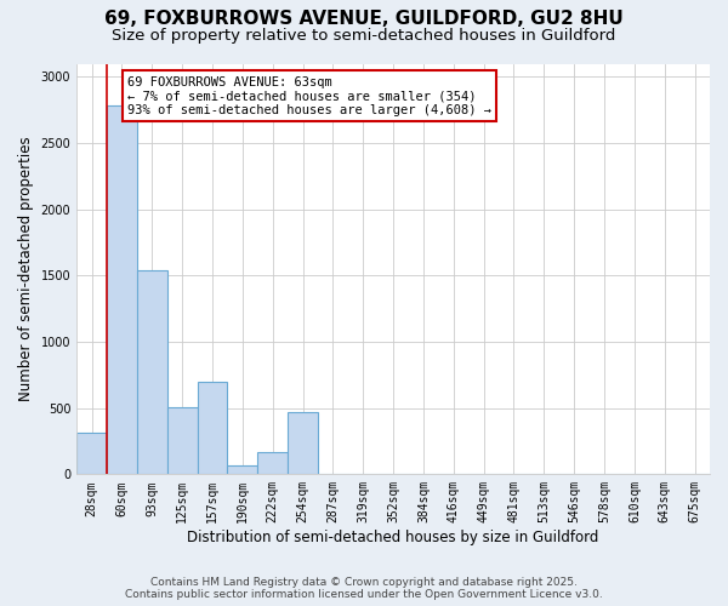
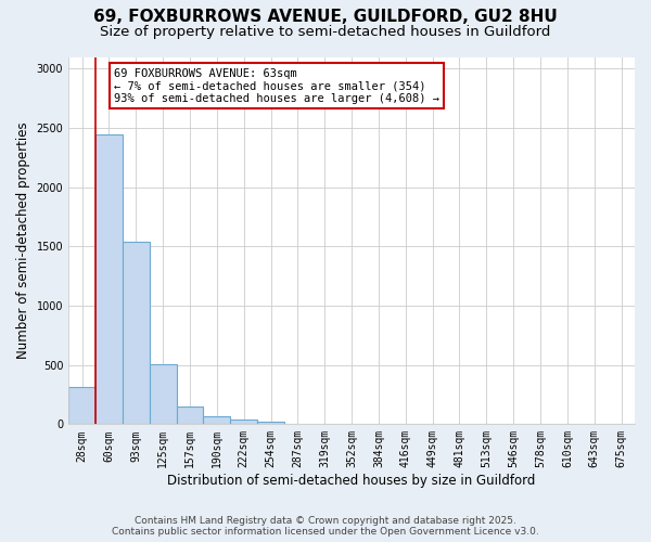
60sqm: 2780 -> 2450
157sqm: 700 -> 150
222sqm: 170 -> 40
254sqm: 470 -> 20
